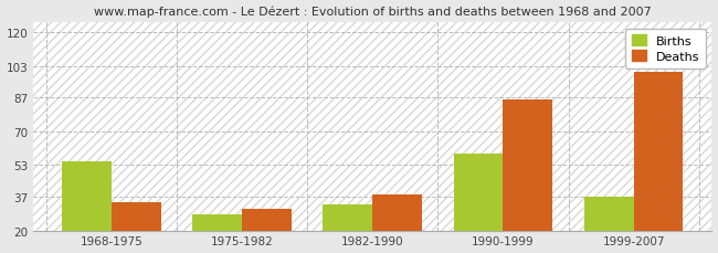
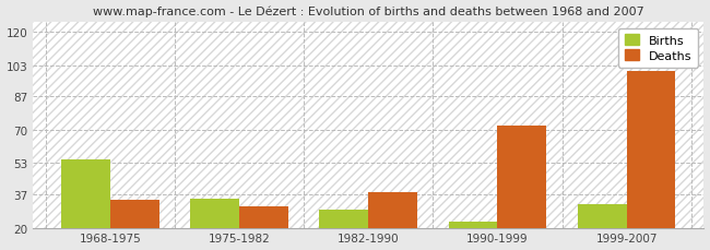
Births/1975-1982: 28 -> 35
Births/1982-1990: 33 -> 29
Births/1990-1999: 59 -> 23
Deaths/1990-1999: 86 -> 72
Births/1999-2007: 37 -> 32
